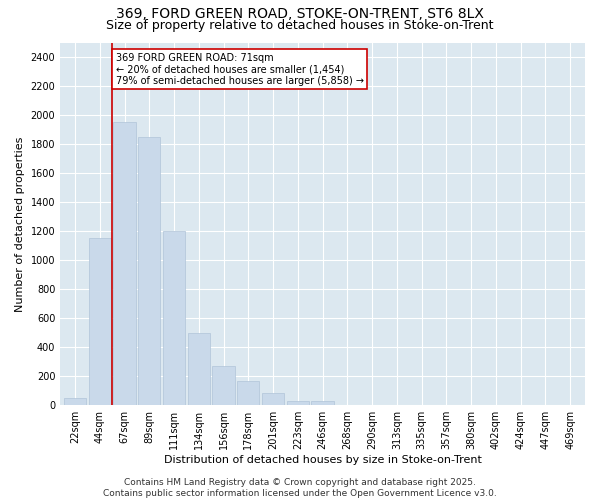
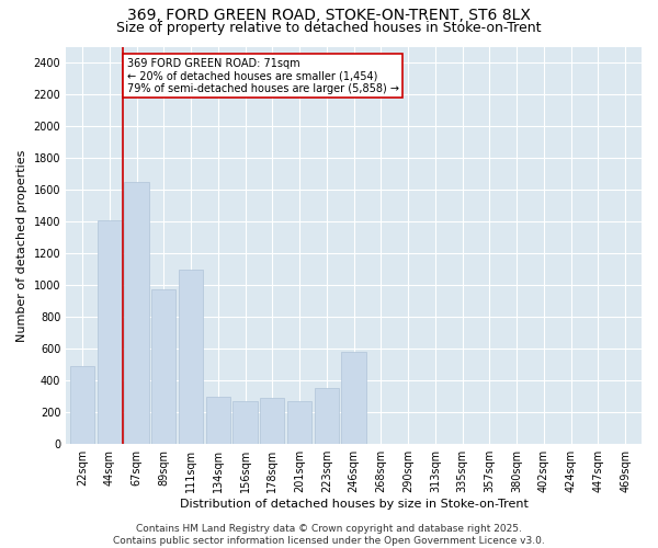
22sqm: 50 -> 490
44sqm: 1150 -> 1410
67sqm: 1950 -> 1650
89sqm: 1850 -> 970
111sqm: 1200 -> 1100
134sqm: 500 -> 300
178sqm: 170 -> 290
201sqm: 80 -> 270
223sqm: 30 -> 350
246sqm: 30 -> 580
